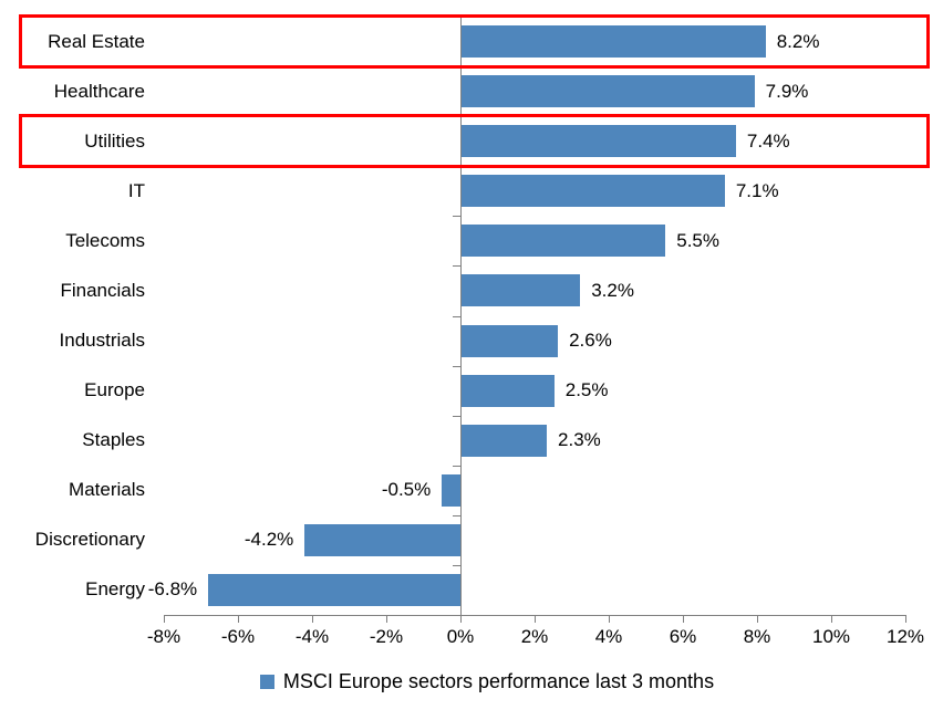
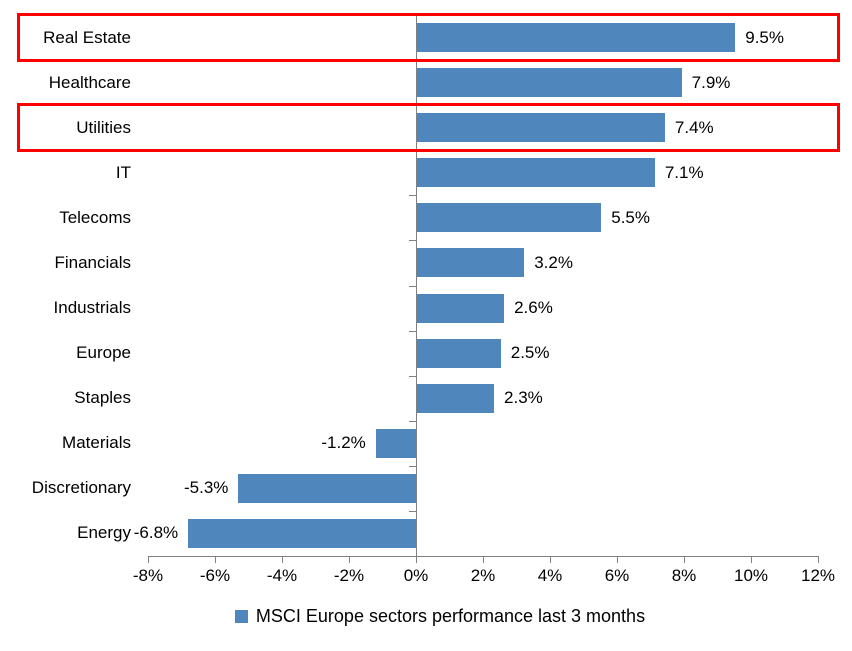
Real Estate: 8.2% -> 9.5%
Materials: -0.5% -> -1.2%
Discretionary: -4.2% -> -5.3%
